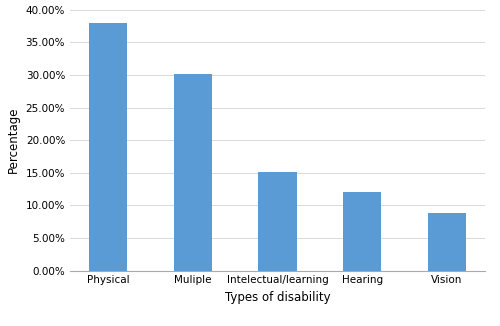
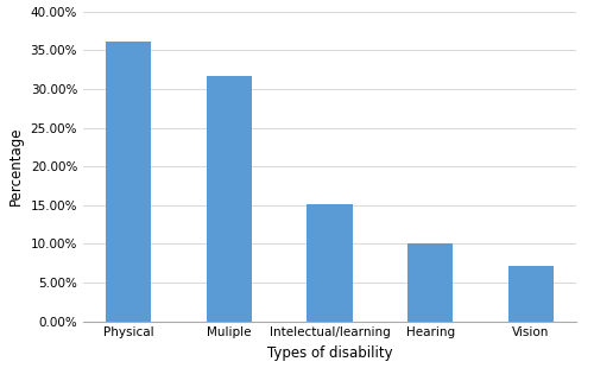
Physical: 38.0% -> 36.2%
Muliple: 30.2% -> 31.7%
Hearing: 12.0% -> 10.0%
Vision: 8.8% -> 7.1%
